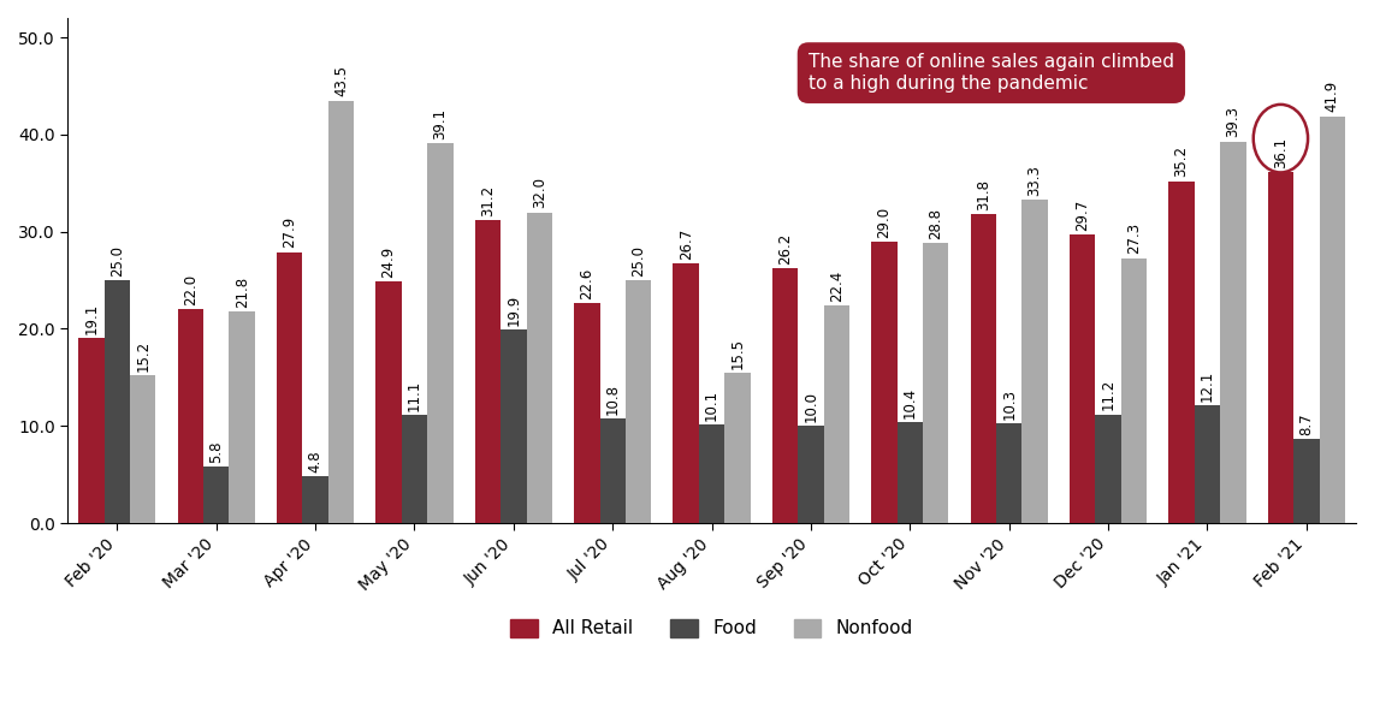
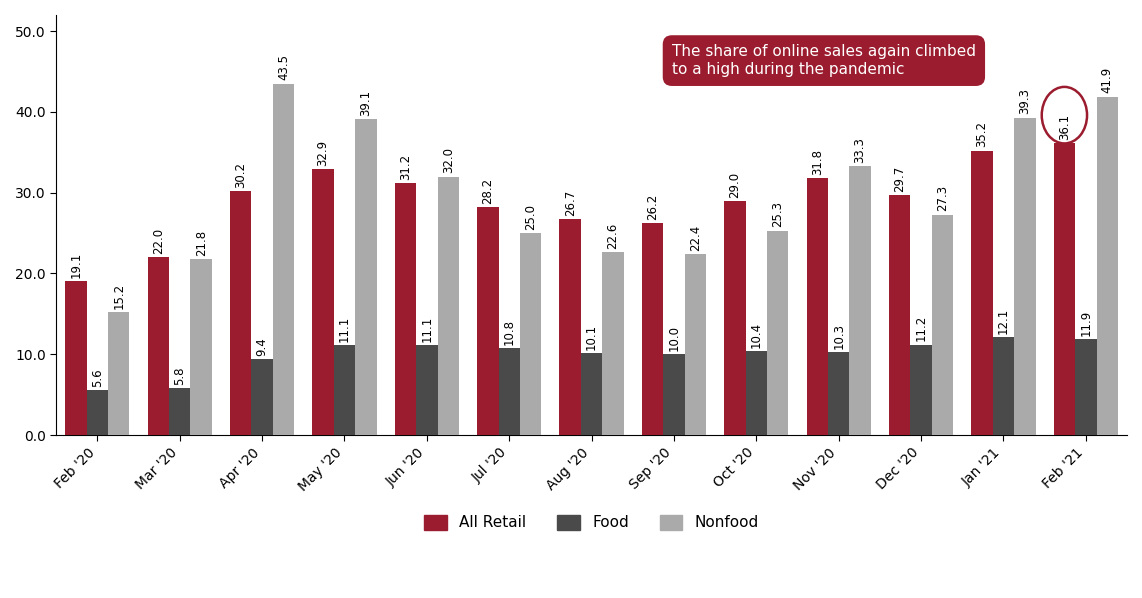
Food/Feb '20: 25.0 -> 5.6
All Retail/Apr '20: 27.9 -> 30.2
Food/Apr '20: 4.8 -> 9.4
All Retail/May '20: 24.9 -> 32.9
Food/Jun '20: 19.9 -> 11.1
All Retail/Jul '20: 22.6 -> 28.2
Nonfood/Aug '20: 15.5 -> 22.6
Nonfood/Oct '20: 28.8 -> 25.3
Food/Feb '21: 8.7 -> 11.9
